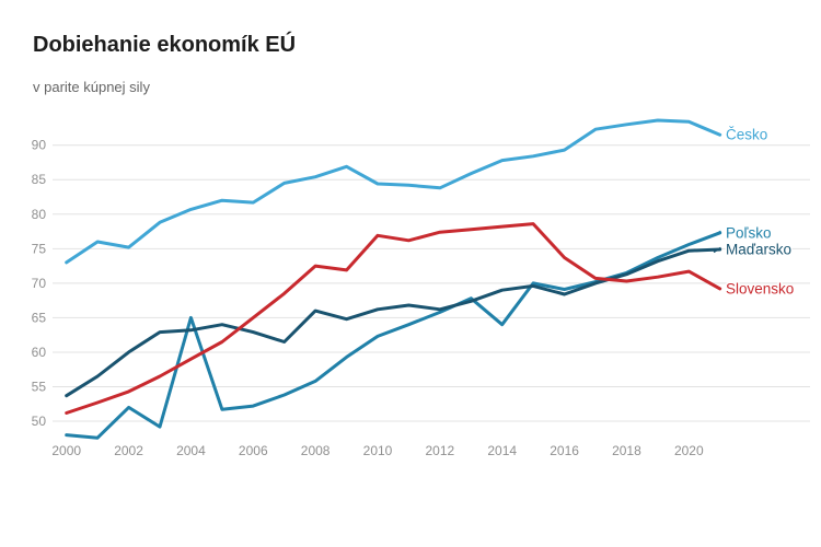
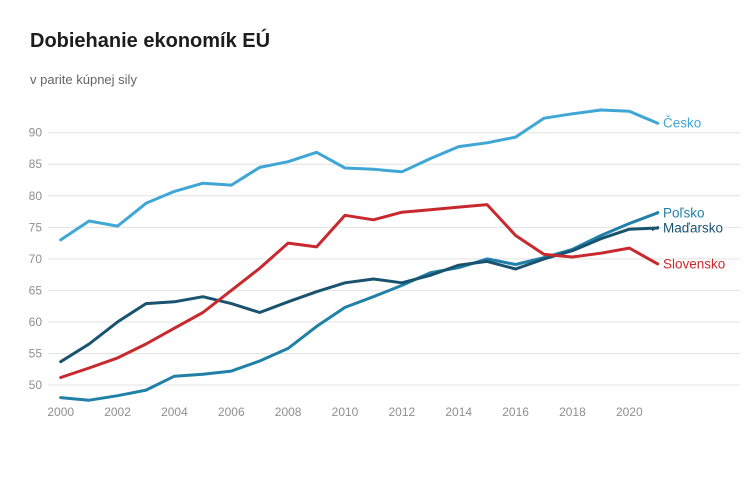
Poľsko/2002: 52 -> 48
Poľsko/2004: 65 -> 51
Maďarsko/2008: 66 -> 63
Poľsko/2014: 64 -> 69
